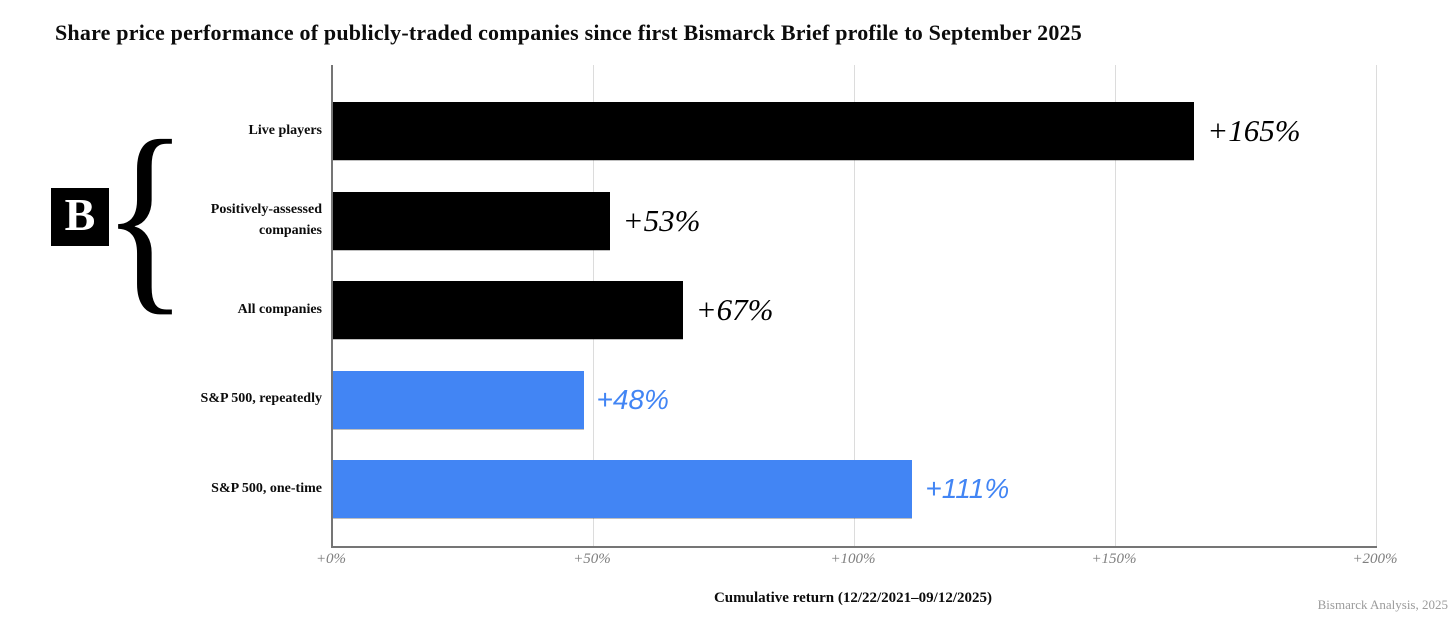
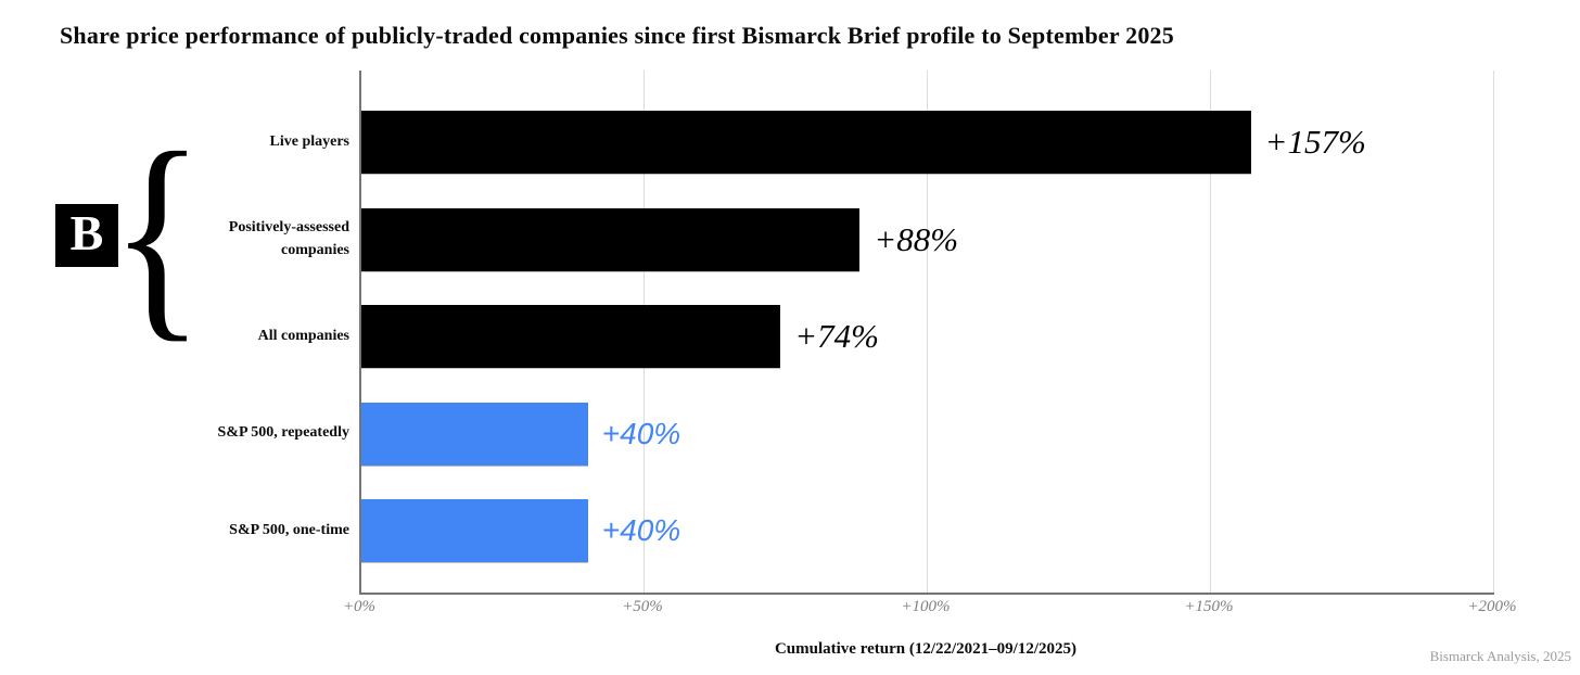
Live players: +165% -> +157%
Positively-assessed companies: +53% -> +88%
All companies: +67% -> +74%
S&P 500, repeatedly: +48% -> +40%
S&P 500, one-time: +111% -> +40%
